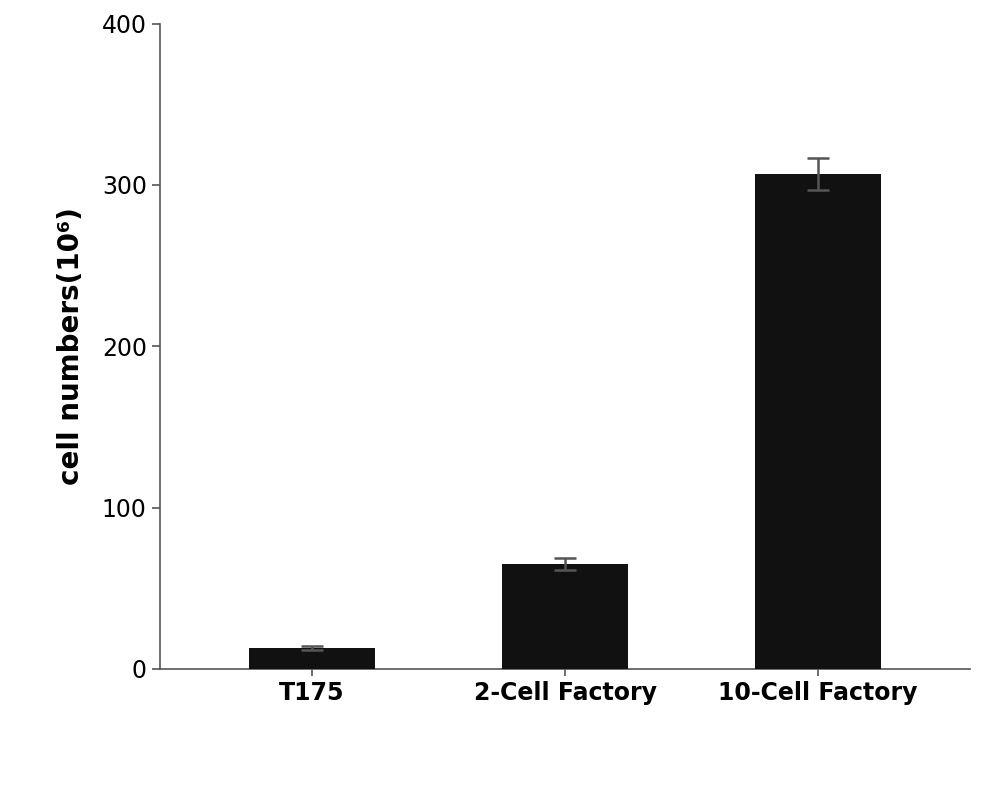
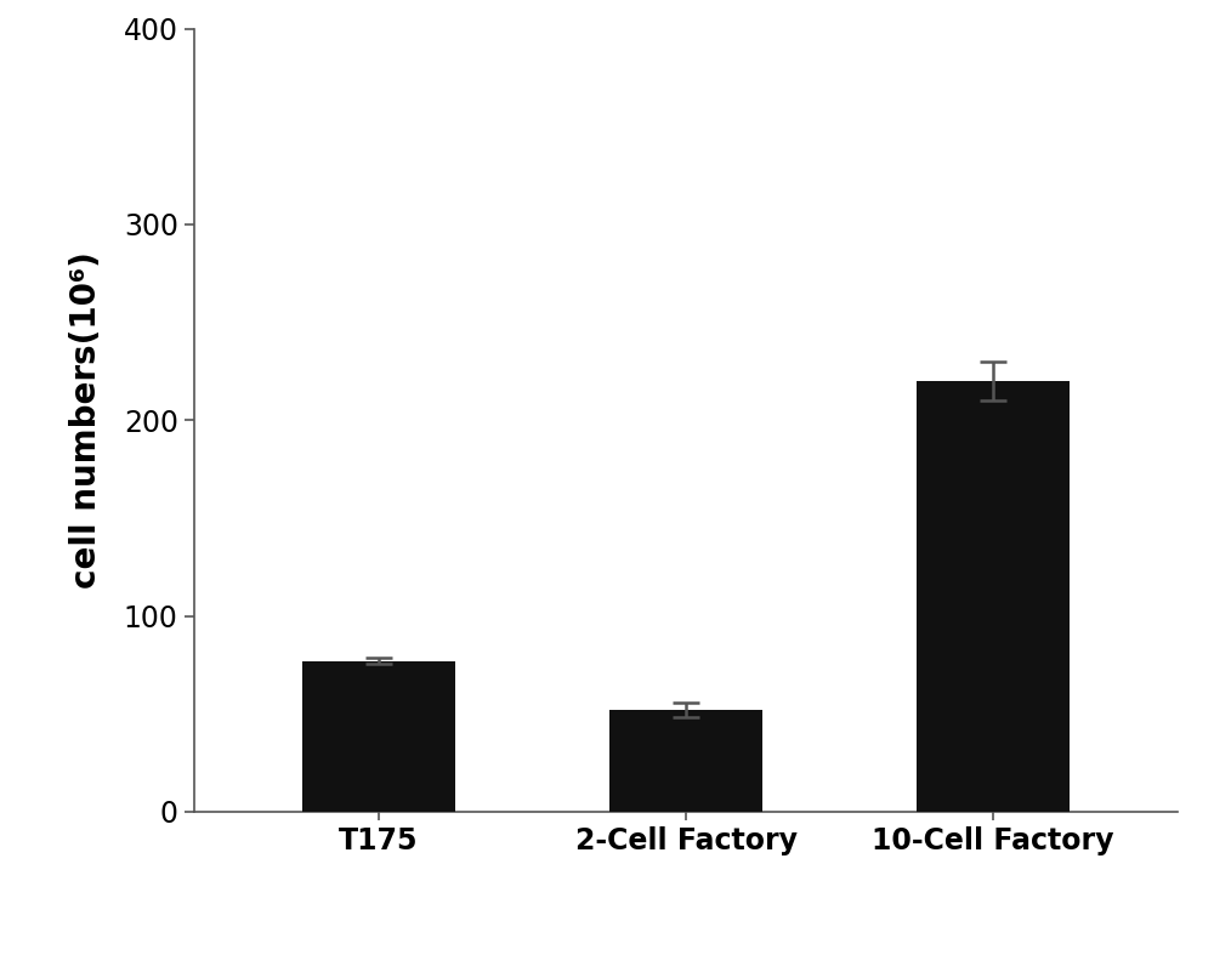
T175: 13 -> 77
2-Cell Factory: 65 -> 52
10-Cell Factory: 307 -> 220
